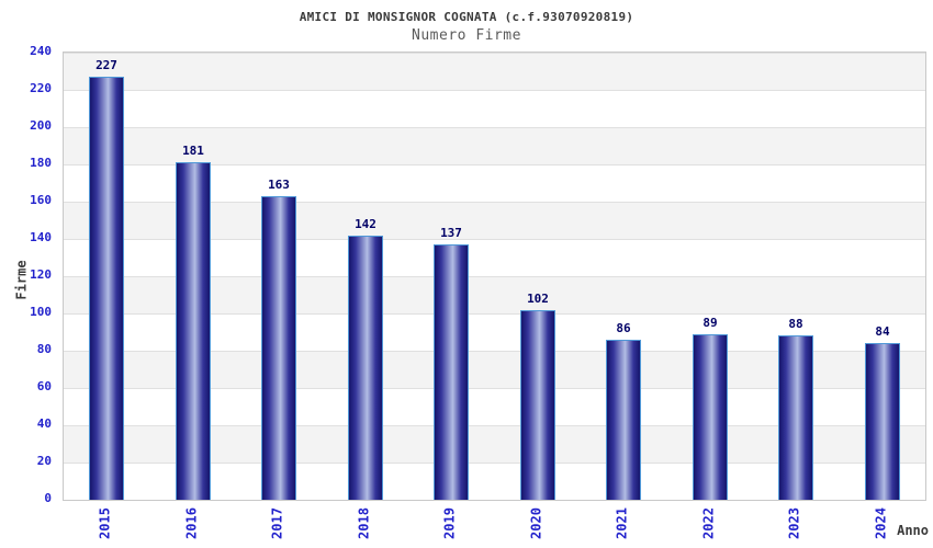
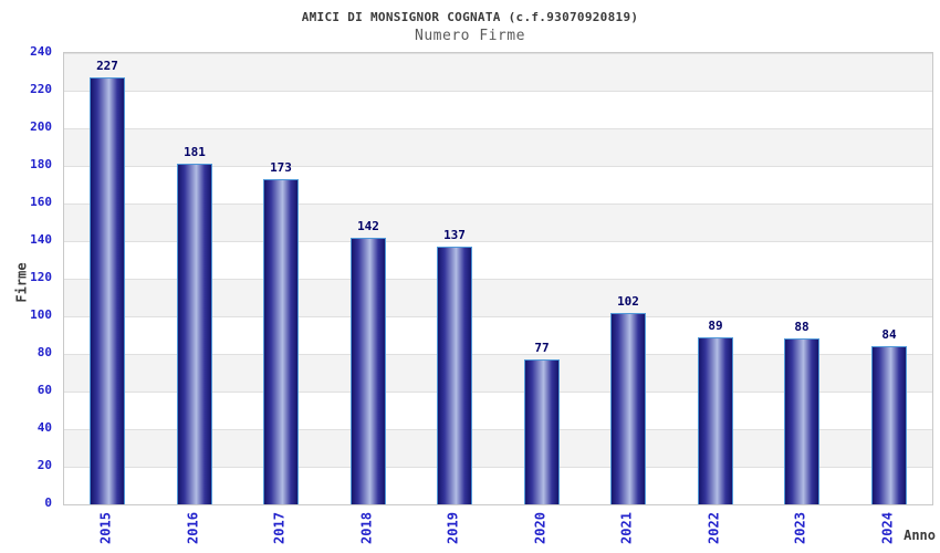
2017: 163 -> 173
2020: 102 -> 77
2021: 86 -> 102
